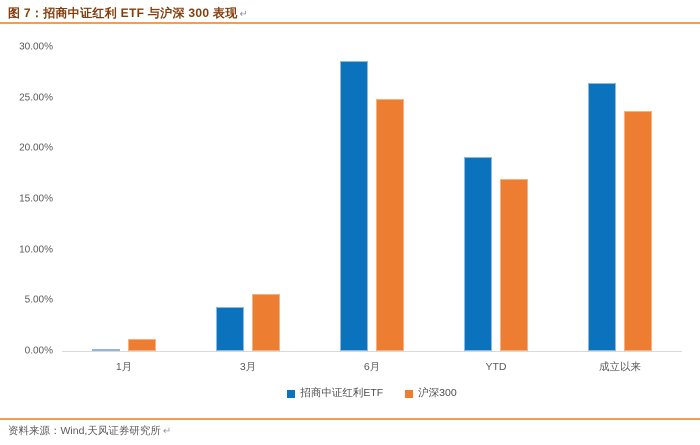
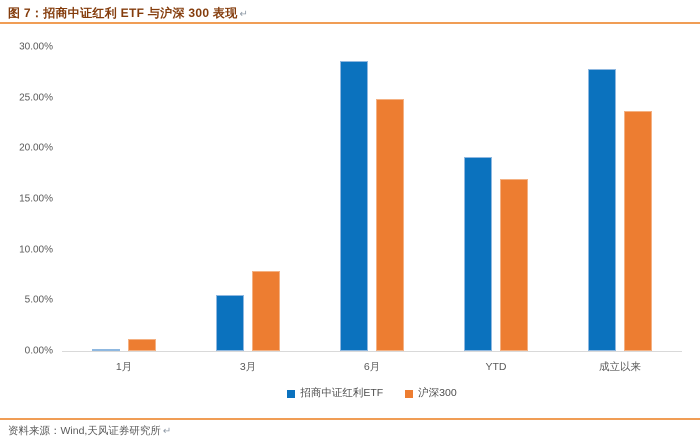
招商中证红利ETF/3月: 4.3% -> 5.5%
沪深300/3月: 5.6% -> 7.9%
招商中证红利ETF/成立以来: 26.4% -> 27.8%
